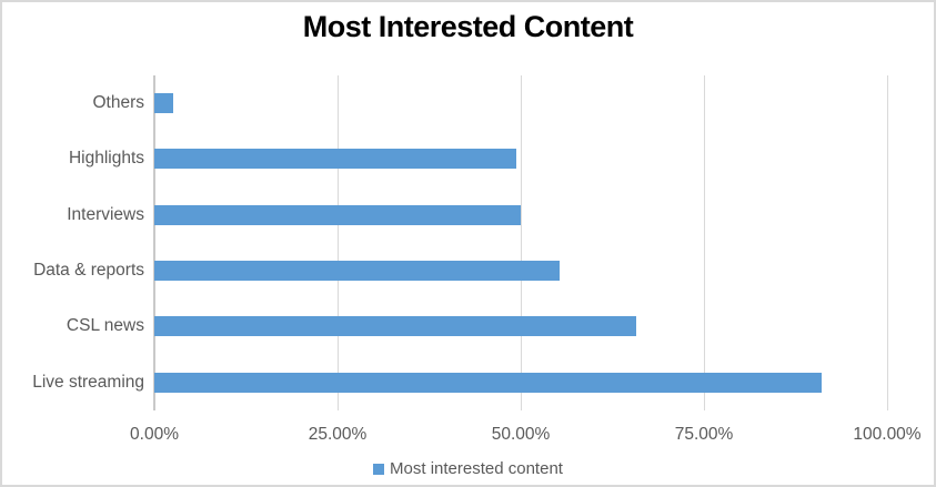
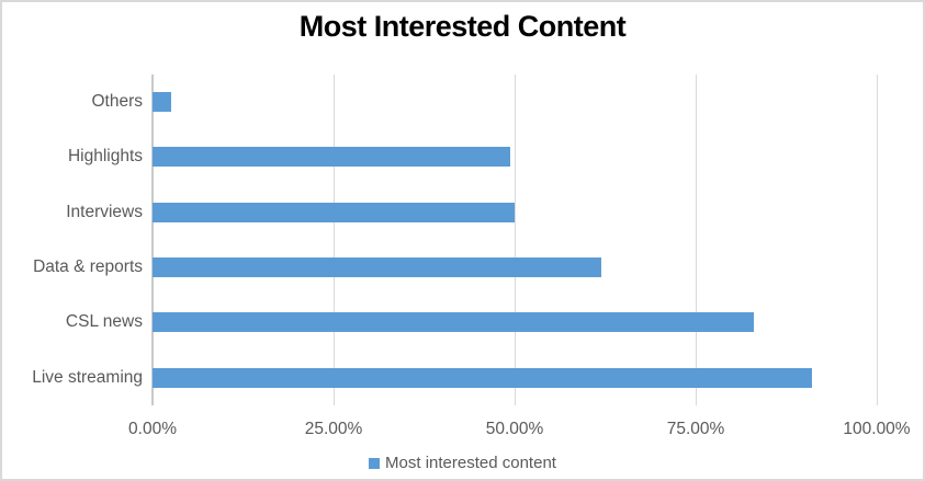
Data & reports: 55% -> 62%
CSL news: 66% -> 83%
